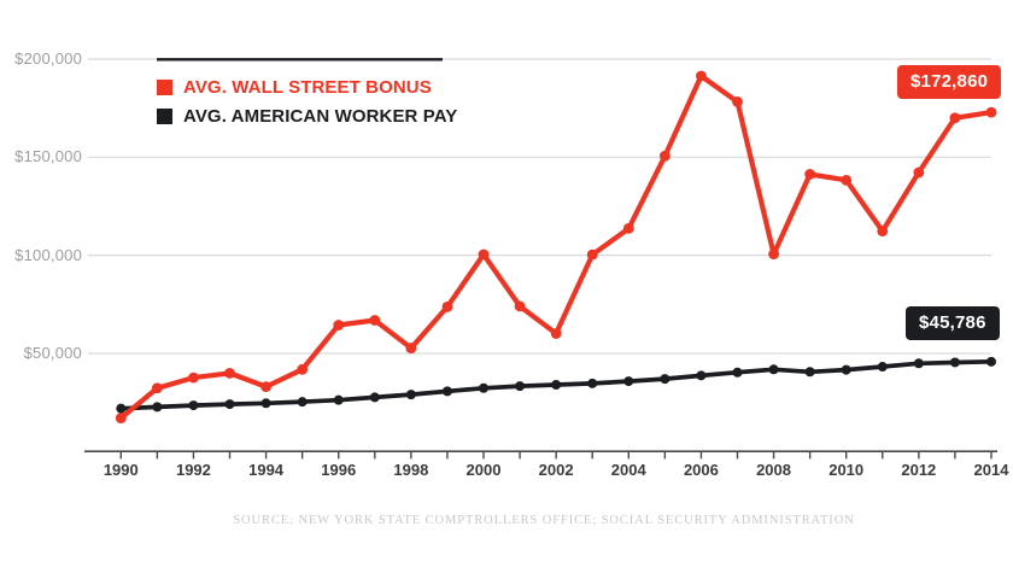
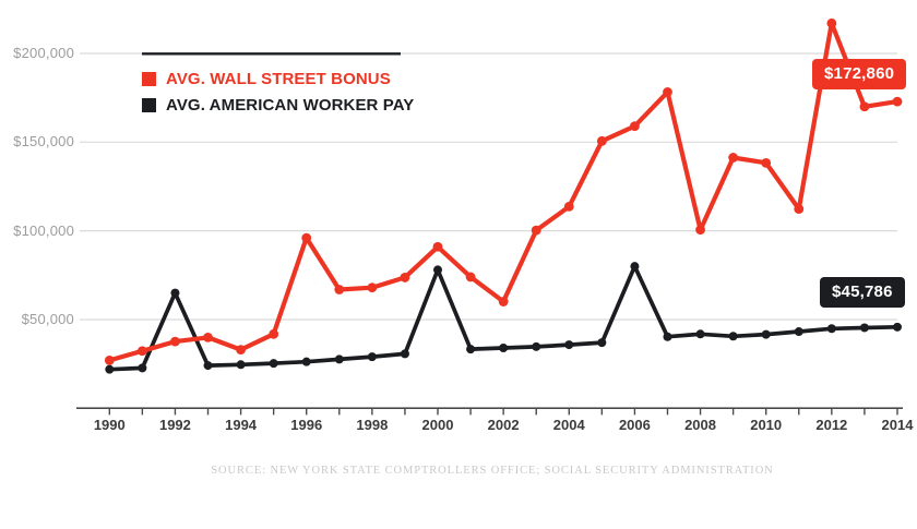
AVG. WALL STREET BONUS/1990: $17000 -> $27000
AVG. AMERICAN WORKER PAY/1992: $24000 -> $65000
AVG. WALL STREET BONUS/1996: $64000 -> $96000
AVG. WALL STREET BONUS/1998: $53000 -> $68000
AVG. WALL STREET BONUS/2000: $100000 -> $91000
AVG. AMERICAN WORKER PAY/2000: $32000 -> $78000
AVG. WALL STREET BONUS/2006: $191000 -> $159000
AVG. AMERICAN WORKER PAY/2006: $39000 -> $80000
AVG. WALL STREET BONUS/2012: $142000 -> $217000
